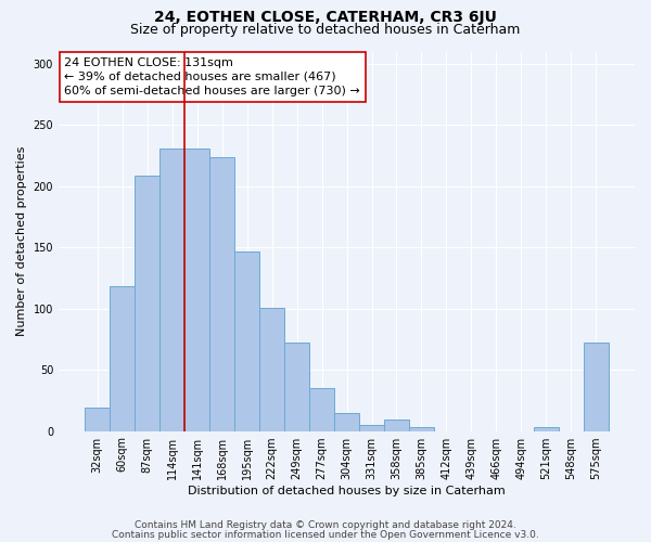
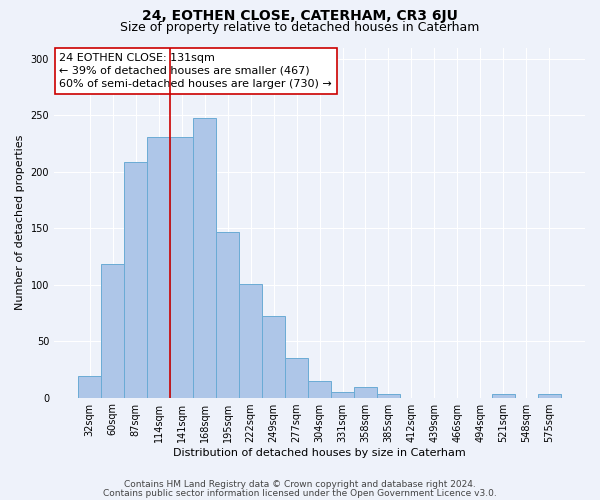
168sqm: 224 -> 248
575sqm: 72 -> 3
